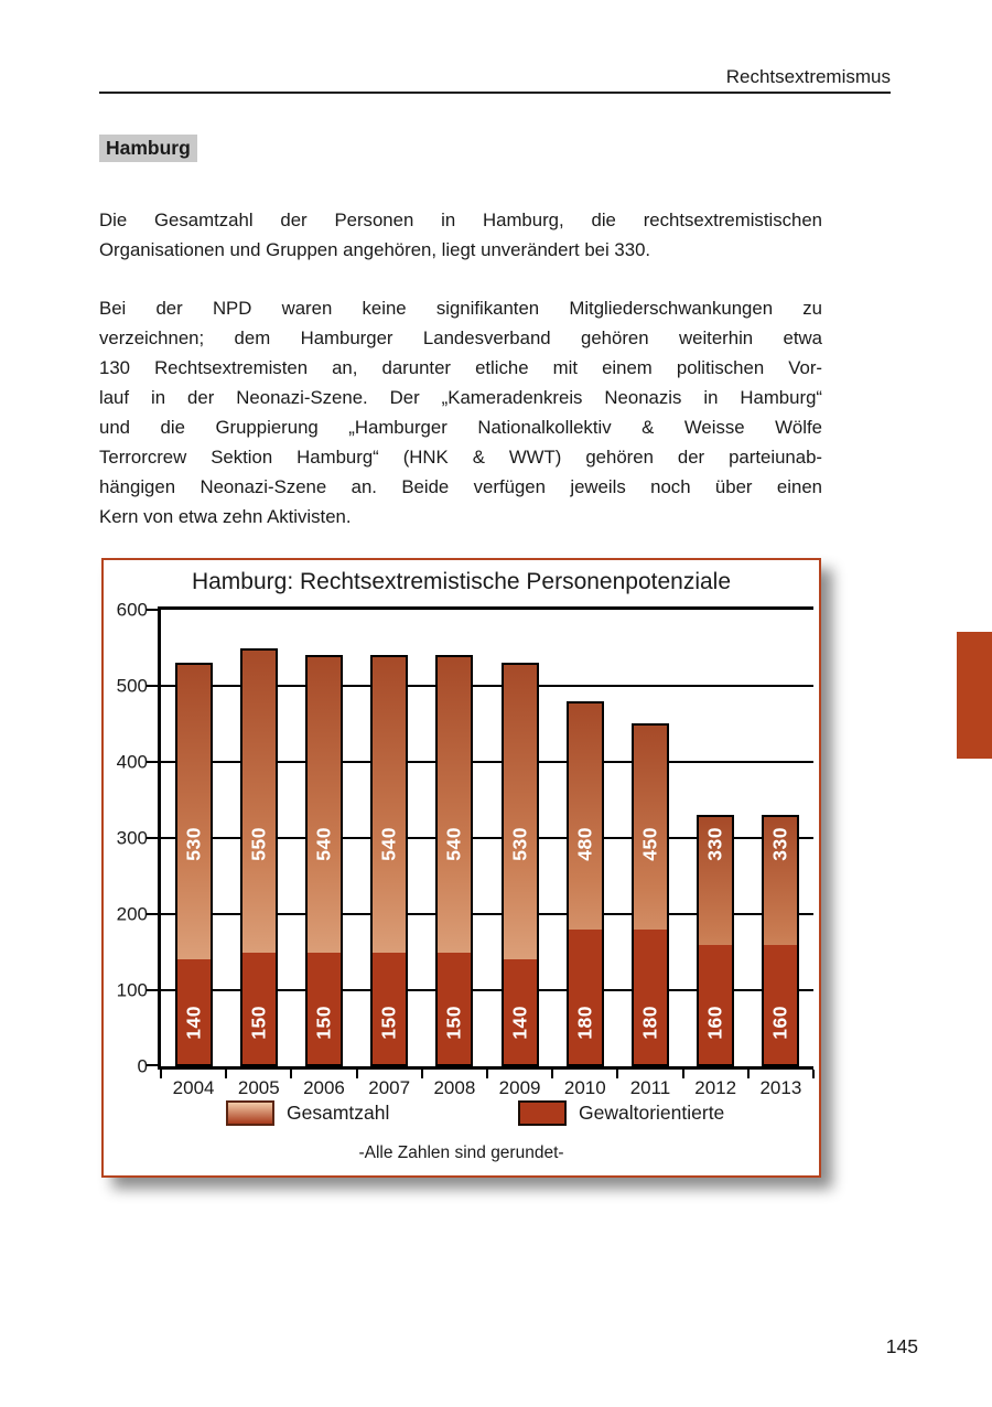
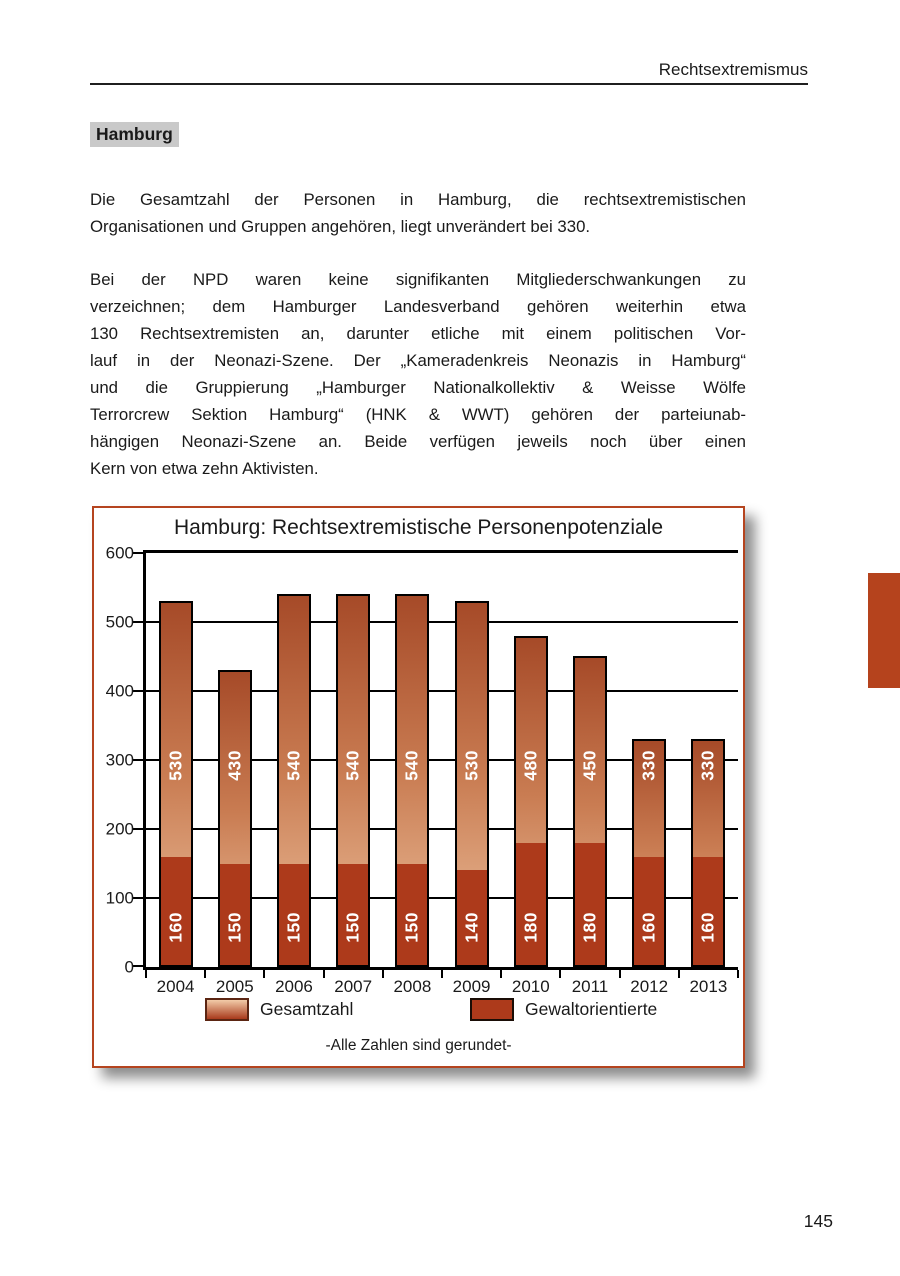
Gewaltorientierte/2004: 140 -> 160
Gesamtzahl/2005: 550 -> 430
